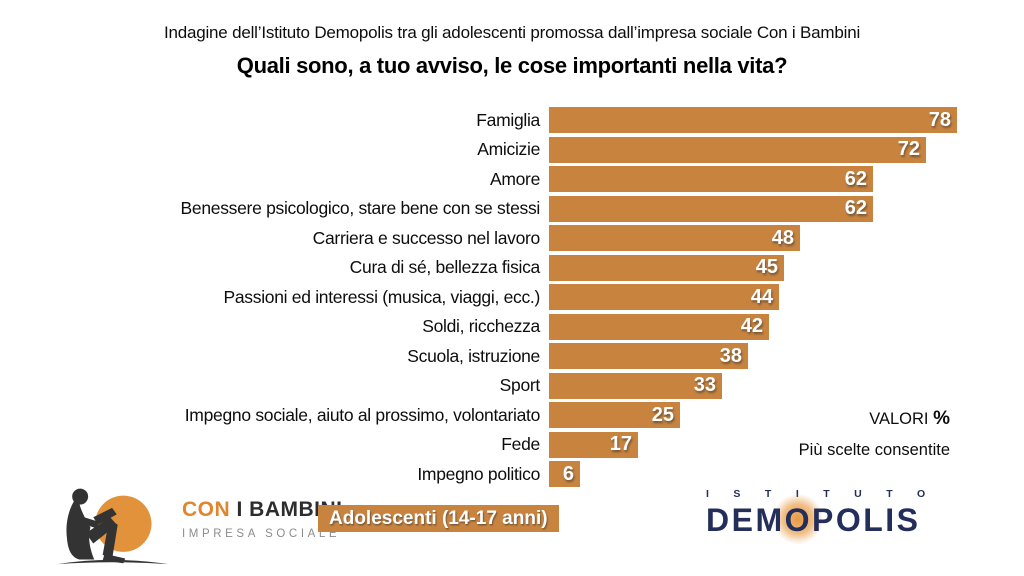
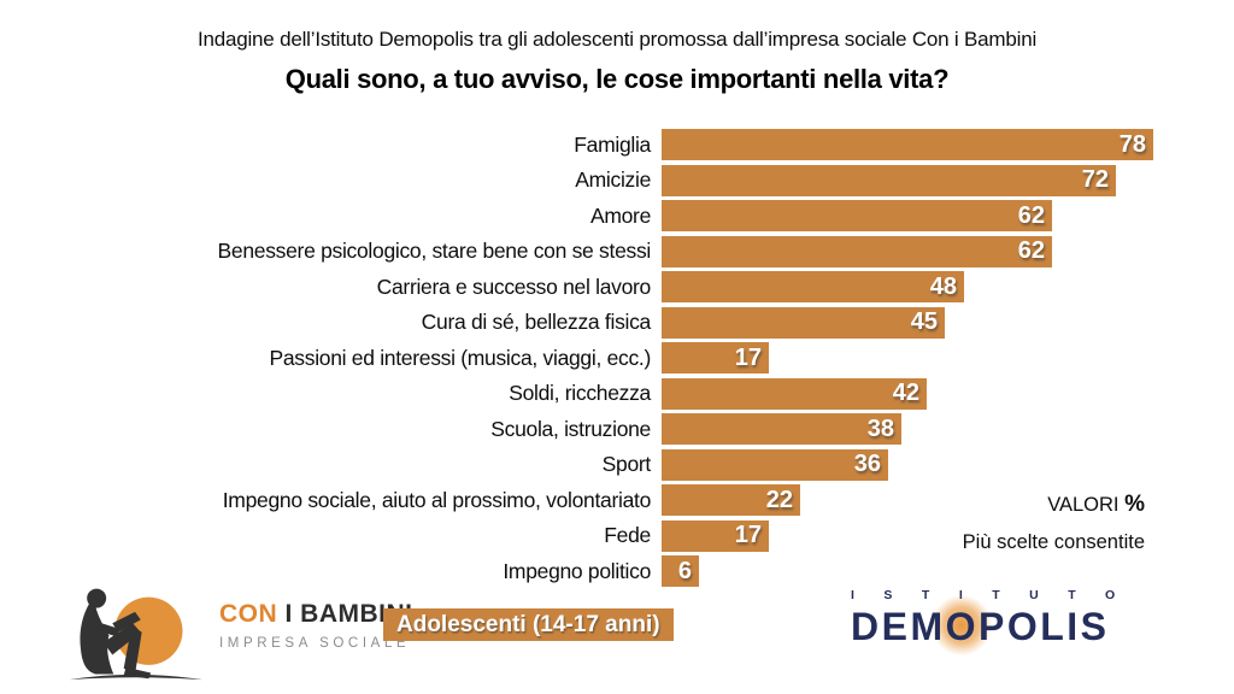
Passioni ed interessi (musica, viaggi, ecc.): 44 -> 17
Sport: 33 -> 36
Impegno sociale, aiuto al prossimo, volontariato: 25 -> 22
